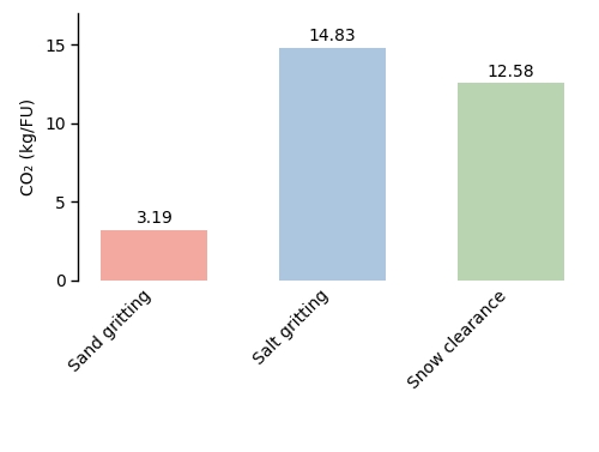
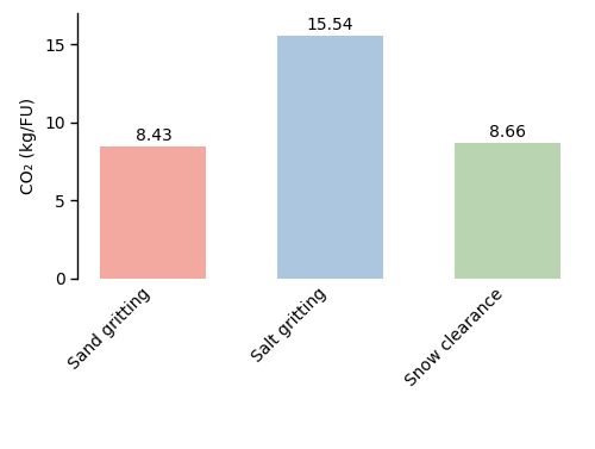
Sand gritting: 3.19 -> 8.43
Salt gritting: 14.83 -> 15.54
Snow clearance: 12.58 -> 8.66
